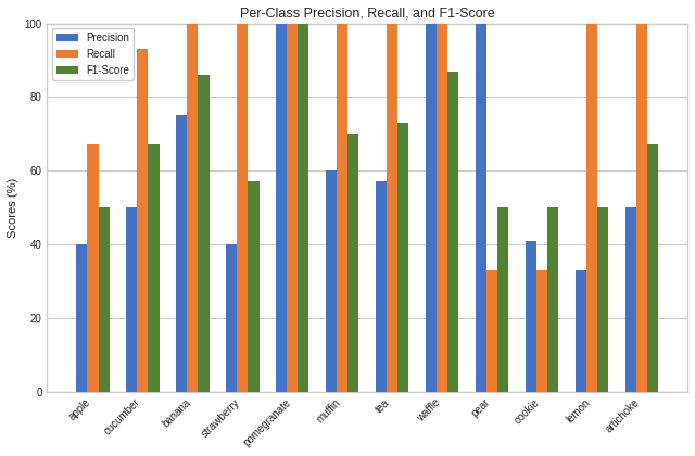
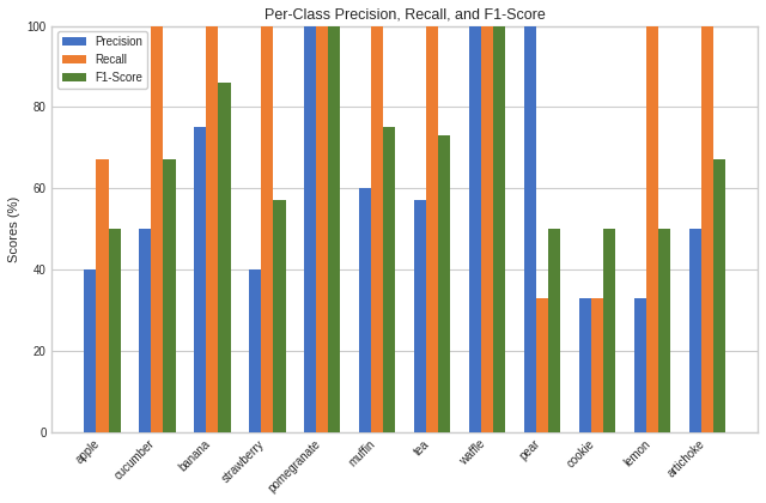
Recall/cucumber: 93 -> 100
F1-Score/muffin: 70 -> 75
F1-Score/waffle: 87 -> 100
Precision/cookie: 41 -> 33
